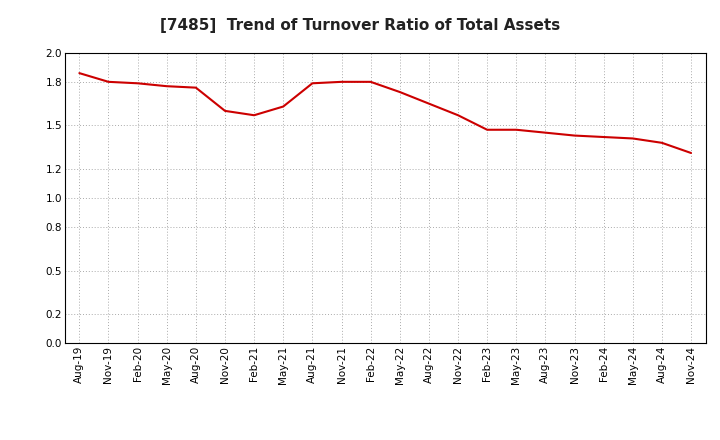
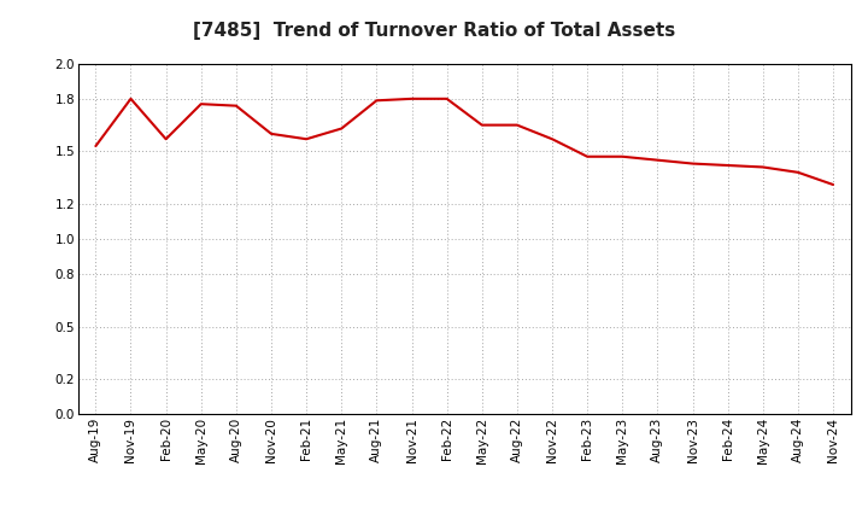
Aug-19: 1.86 -> 1.53
Feb-20: 1.79 -> 1.57
May-22: 1.73 -> 1.65
